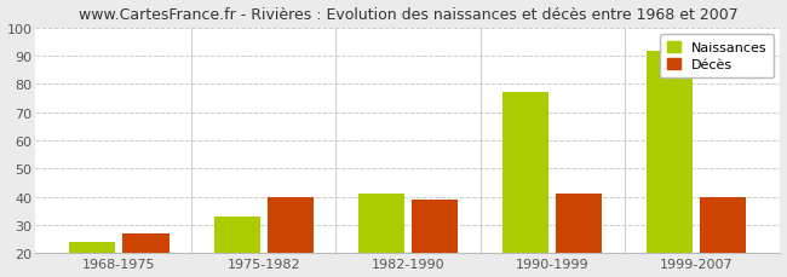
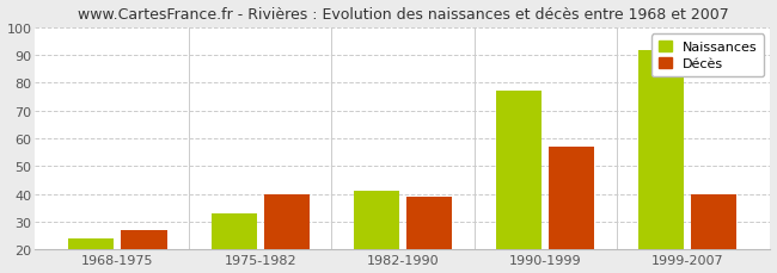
Décès/1990-1999: 41 -> 57
